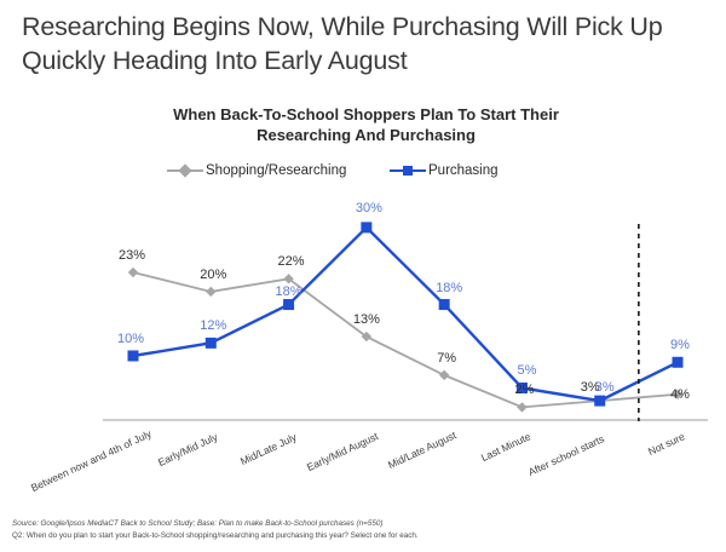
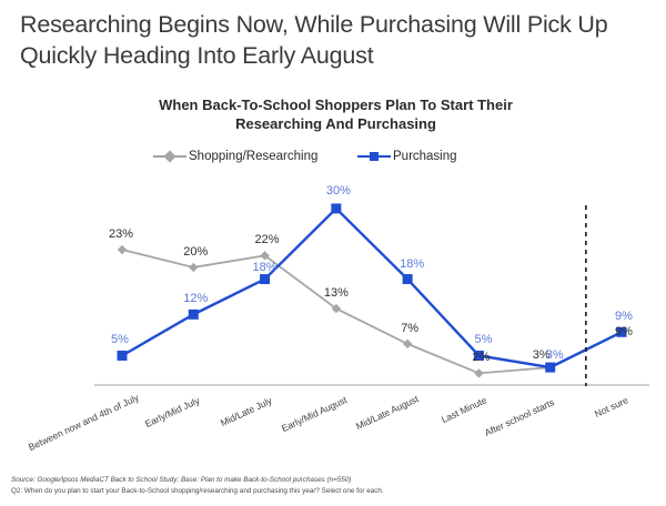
Purchasing/Between now and 4th of July: 10% -> 5%
Shopping/Researching/Not sure: 4% -> 9%
